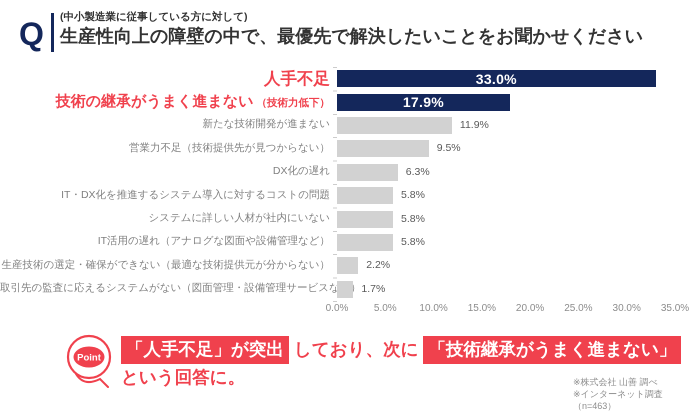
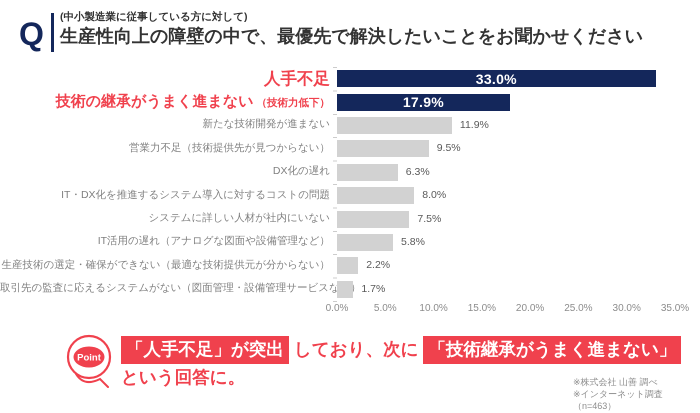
IT・DX化を推進するシステム導入に対するコストの問題: 5.8% -> 8.0%
システムに詳しい人材が社内にいない: 5.8% -> 7.5%
